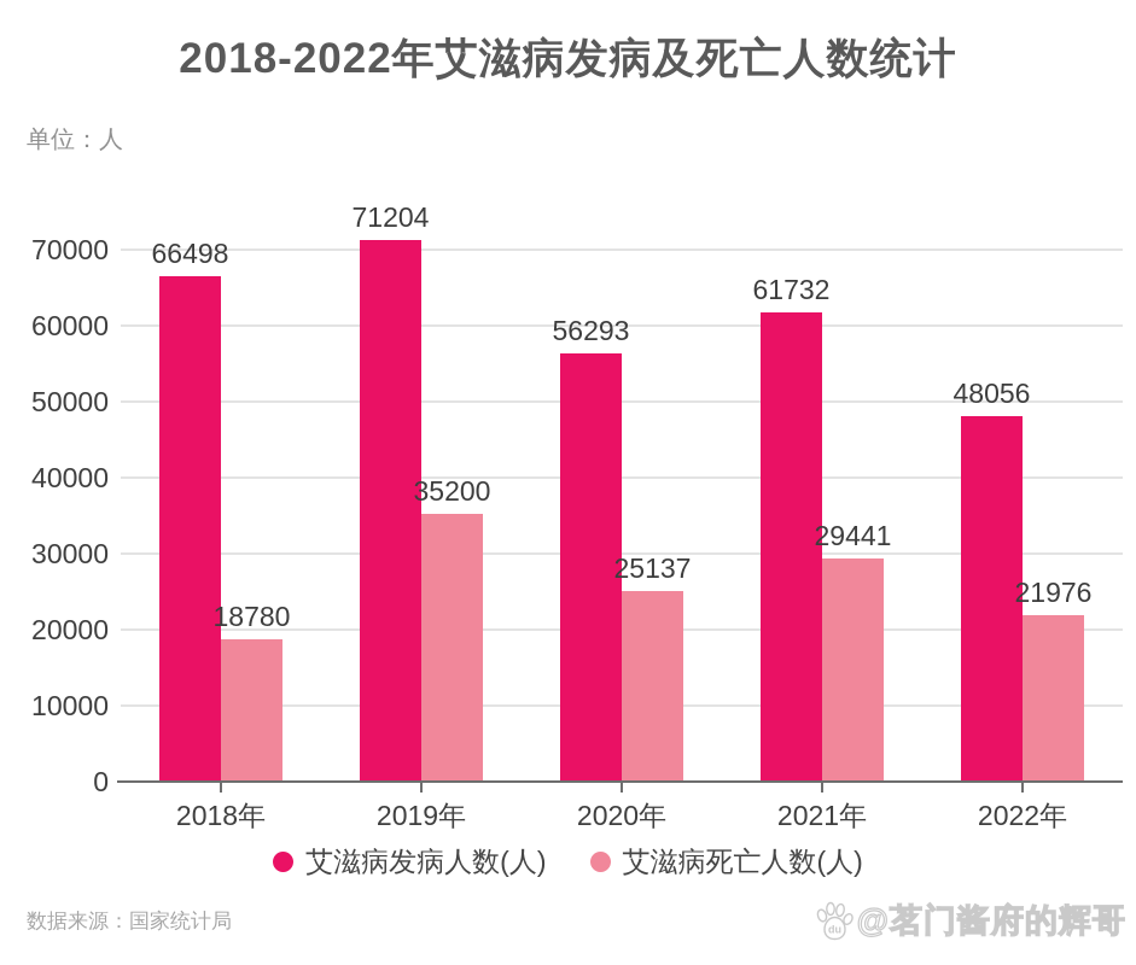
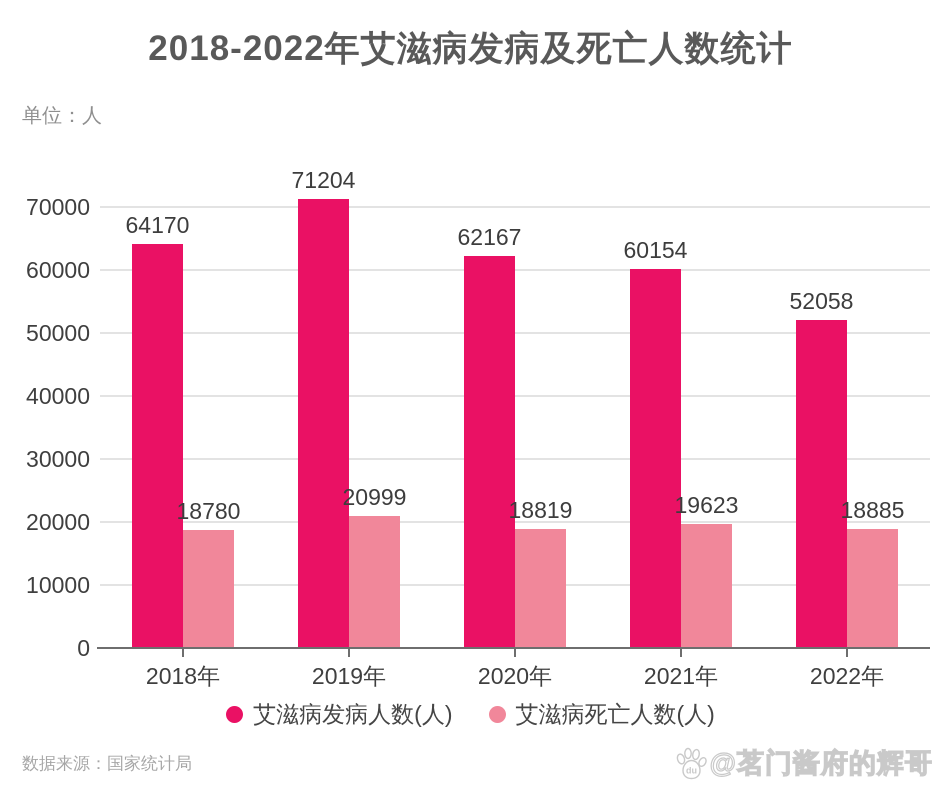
艾滋病发病人数(人)/2018年: 66498 -> 64170
艾滋病死亡人数(人)/2019年: 35200 -> 20999
艾滋病发病人数(人)/2020年: 56293 -> 62167
艾滋病死亡人数(人)/2020年: 25137 -> 18819
艾滋病发病人数(人)/2021年: 61732 -> 60154
艾滋病死亡人数(人)/2021年: 29441 -> 19623
艾滋病发病人数(人)/2022年: 48056 -> 52058
艾滋病死亡人数(人)/2022年: 21976 -> 18885
